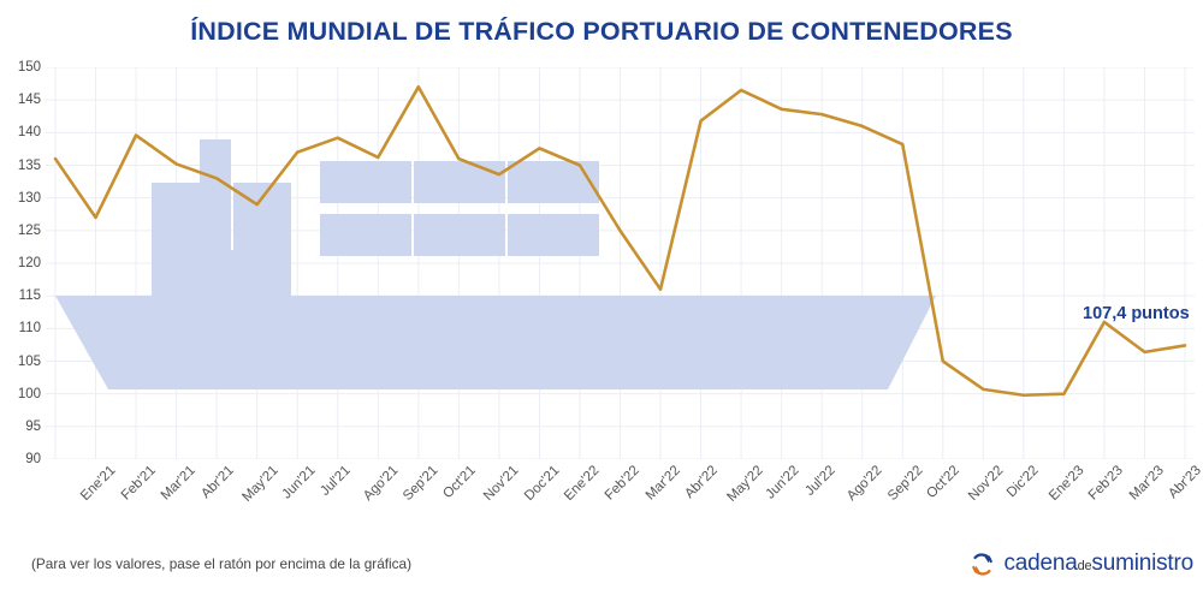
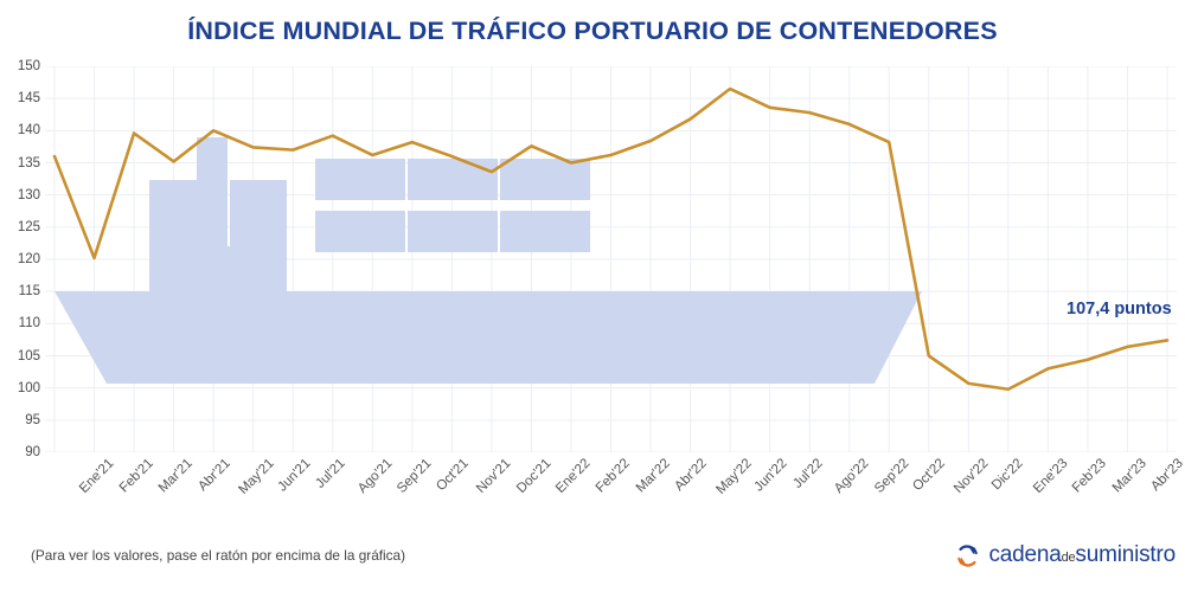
Feb'21: 127 -> 120
May'21: 133 -> 140
Jun'21: 129 -> 137
Oct'21: 147 -> 138
Mar'22: 125 -> 136
Abr'22: 116 -> 138
Feb'23: 100 -> 103
Mar'23: 111 -> 104
